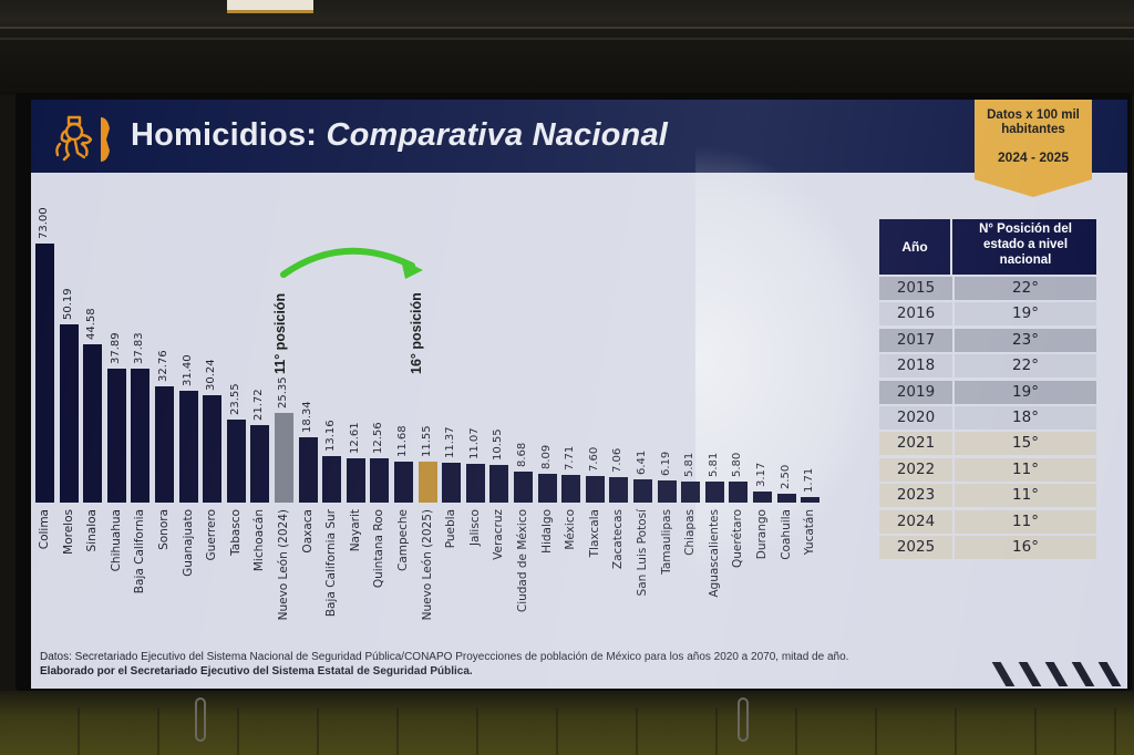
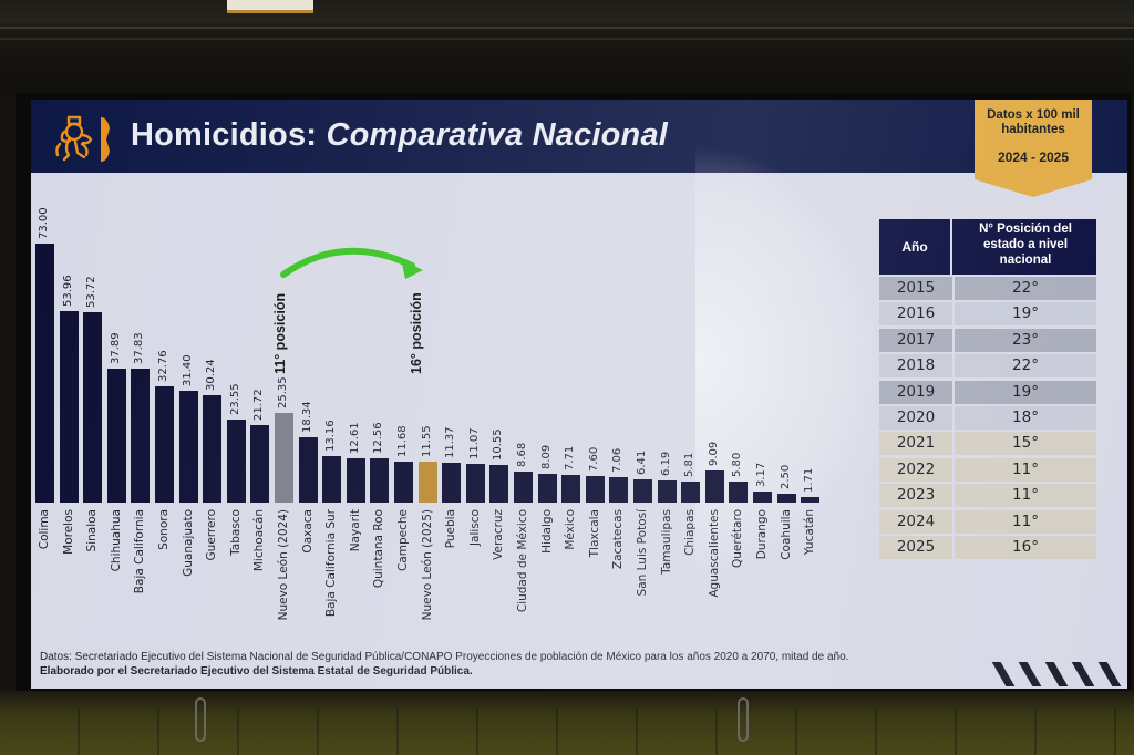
Morelos: 50.19 -> 53.96
Sinaloa: 44.58 -> 53.72
Aguascalientes: 5.81 -> 9.09
